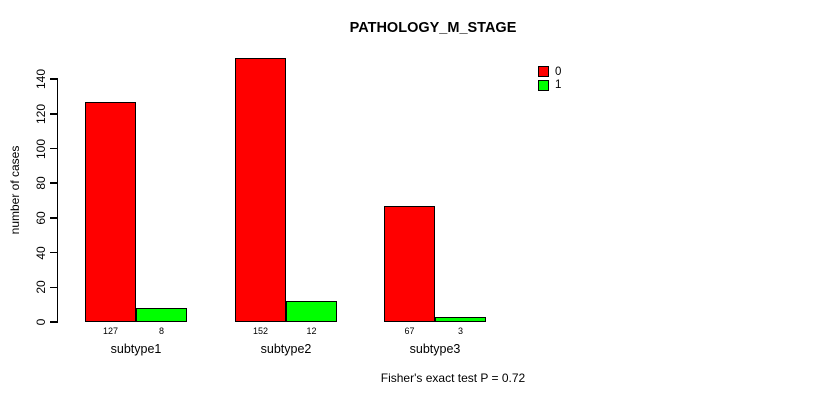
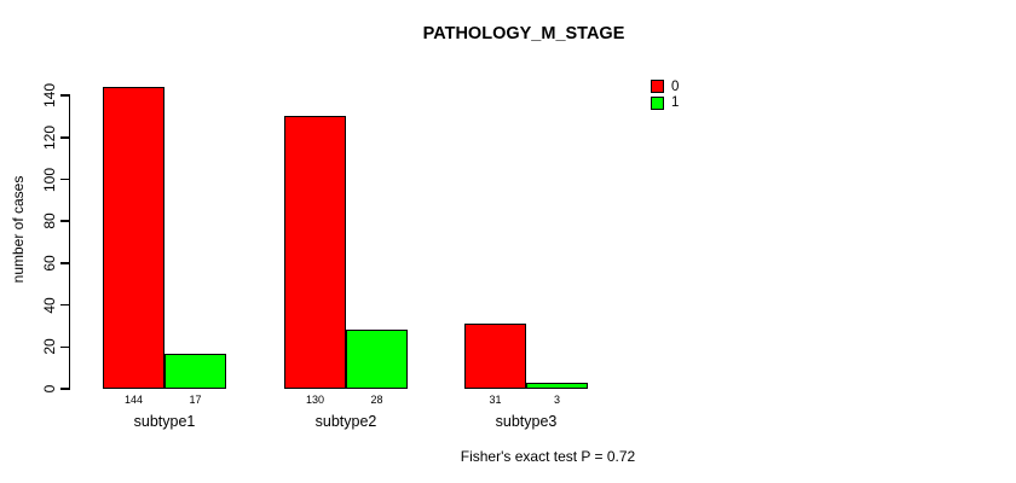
0/subtype1: 127 -> 144
1/subtype1: 8 -> 17
0/subtype2: 152 -> 130
1/subtype2: 12 -> 28
0/subtype3: 67 -> 31
